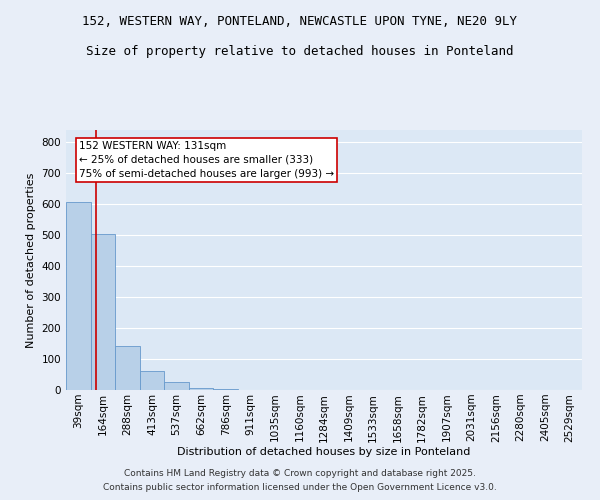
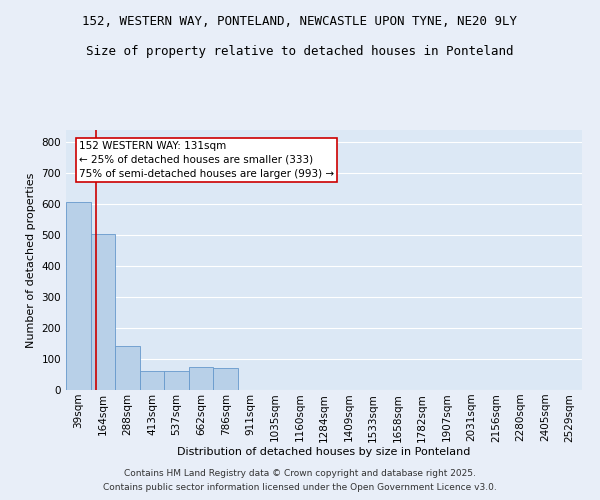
537sqm: 27 -> 60
662sqm: 8 -> 75
786sqm: 3 -> 70
